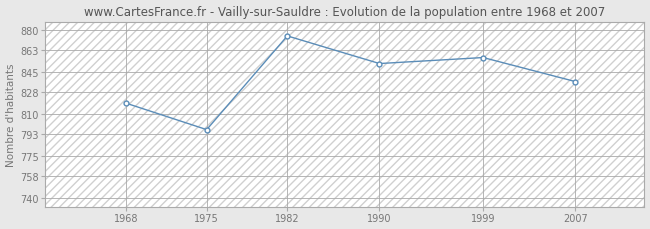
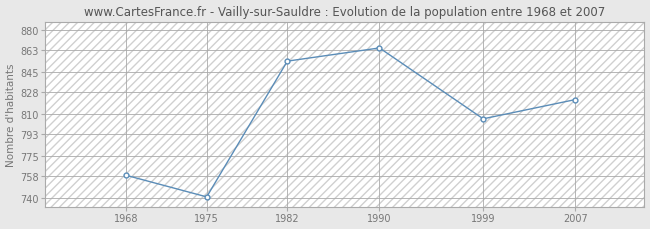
1968: 819 -> 759
1975: 797 -> 741
1982: 875 -> 854
1990: 852 -> 865
1999: 857 -> 806
2007: 837 -> 822
